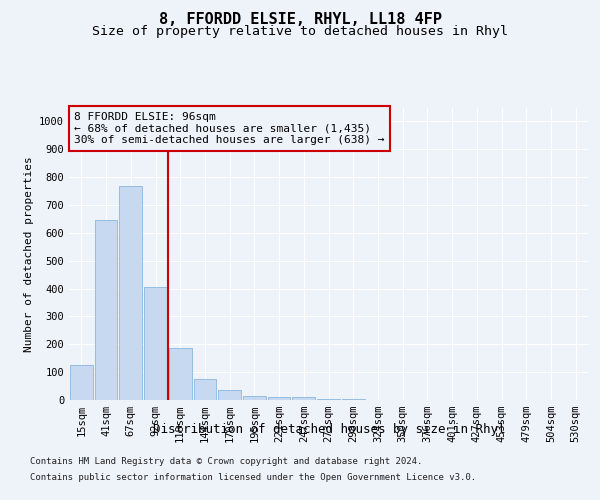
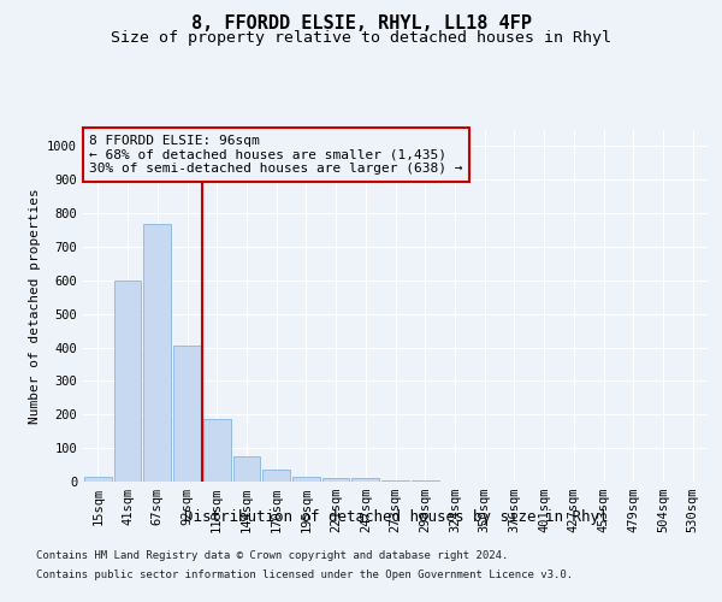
15sqm: 125 -> 15
41sqm: 645 -> 600
